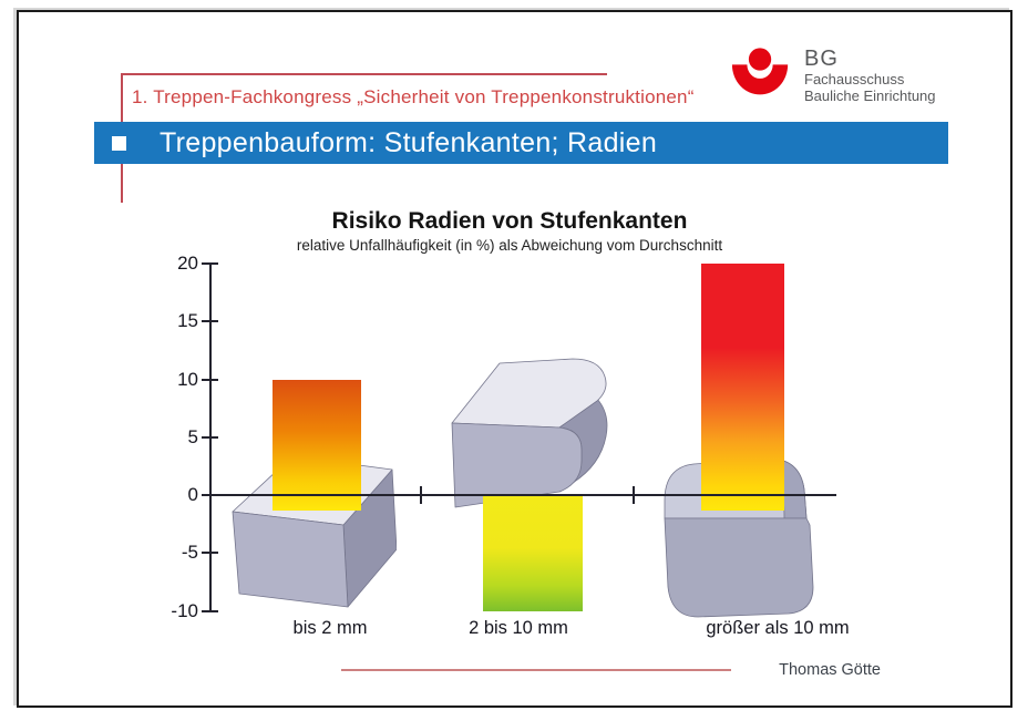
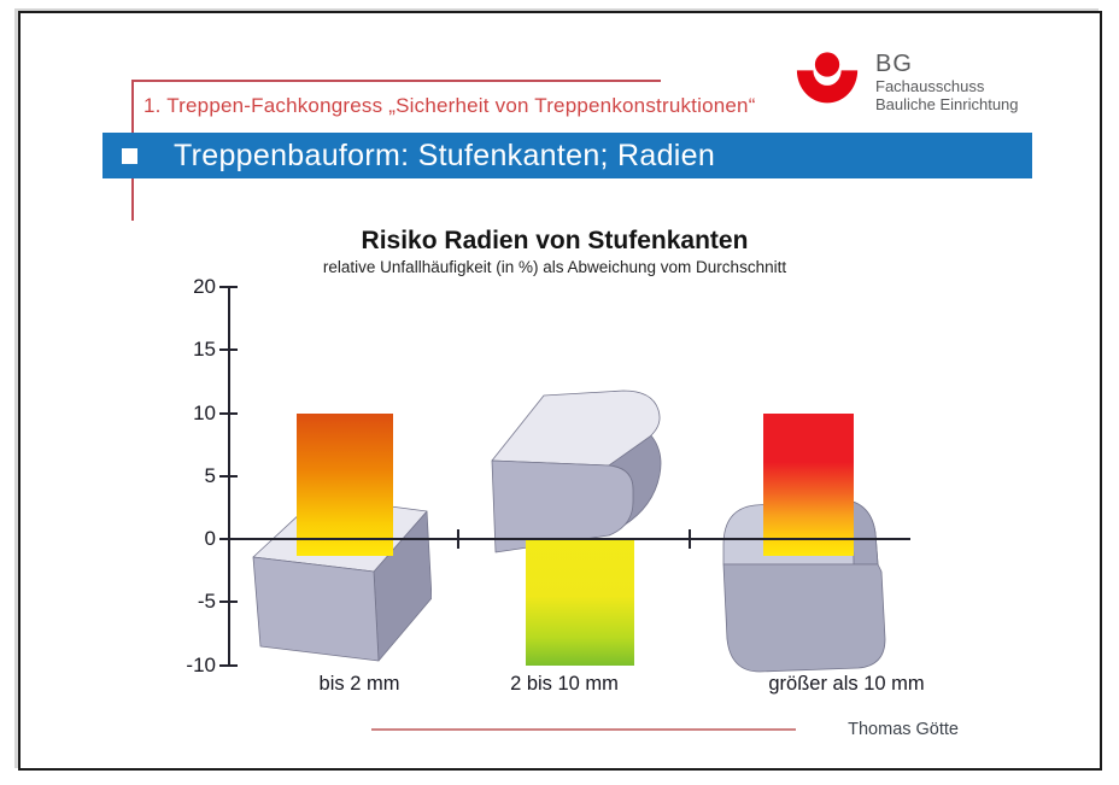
größer als 10 mm: 20 -> 10
